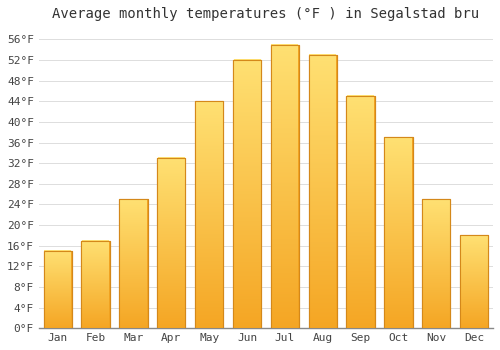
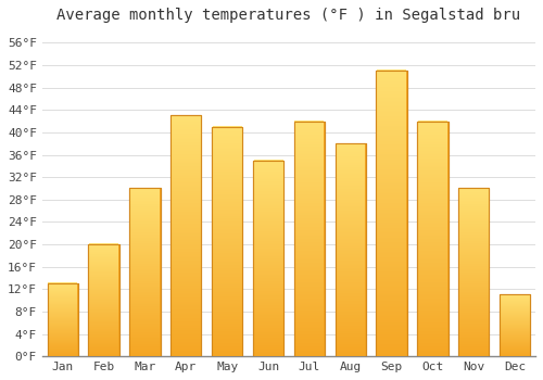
Jan: 15°F -> 13°F
Feb: 17°F -> 20°F
Mar: 25°F -> 30°F
Apr: 33°F -> 43°F
May: 44°F -> 41°F
Jun: 52°F -> 35°F
Jul: 55°F -> 42°F
Aug: 53°F -> 38°F
Sep: 45°F -> 51°F
Oct: 37°F -> 42°F
Nov: 25°F -> 30°F
Dec: 18°F -> 11°F
